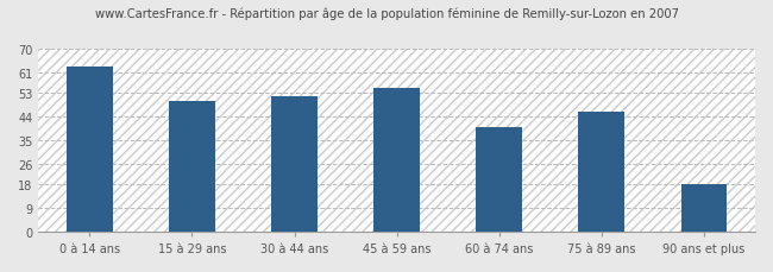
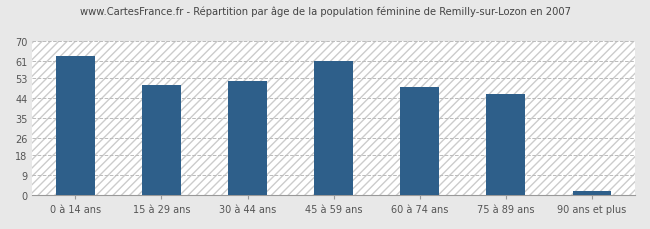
45 à 59 ans: 55 -> 61
60 à 74 ans: 40 -> 49
90 ans et plus: 18 -> 2
